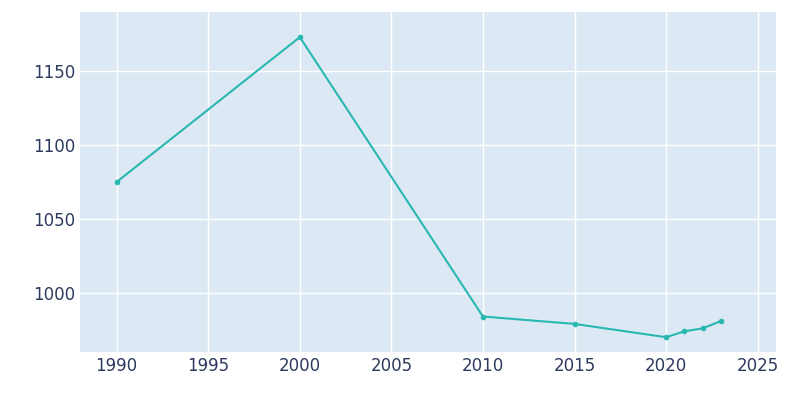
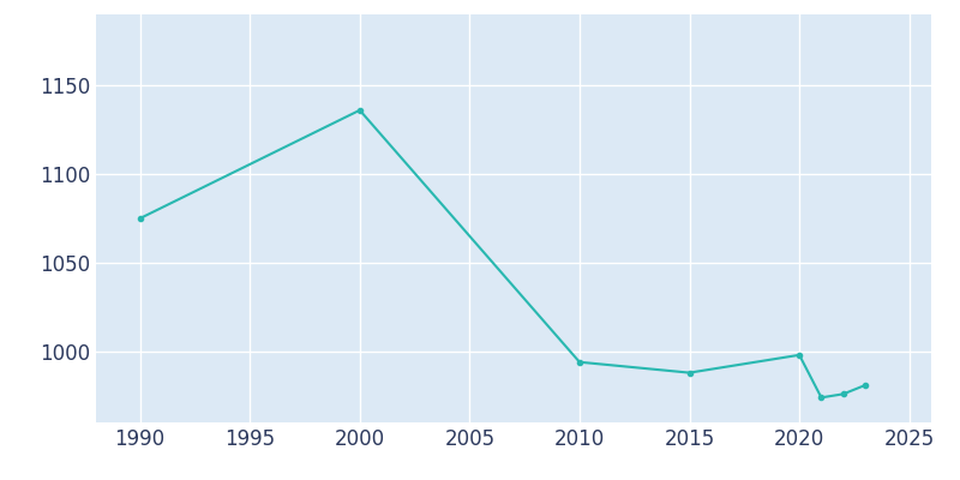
2000: 1173 -> 1136
2010: 984 -> 994
2015: 979 -> 988
2020: 970 -> 998
